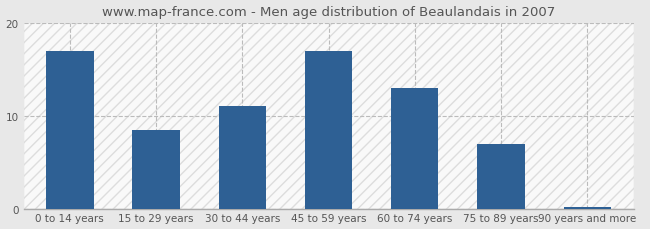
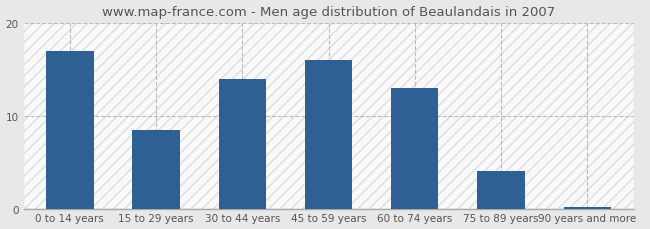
30 to 44 years: 11.0 -> 14.0
45 to 59 years: 17.0 -> 16.0
75 to 89 years: 7.0 -> 4.0
